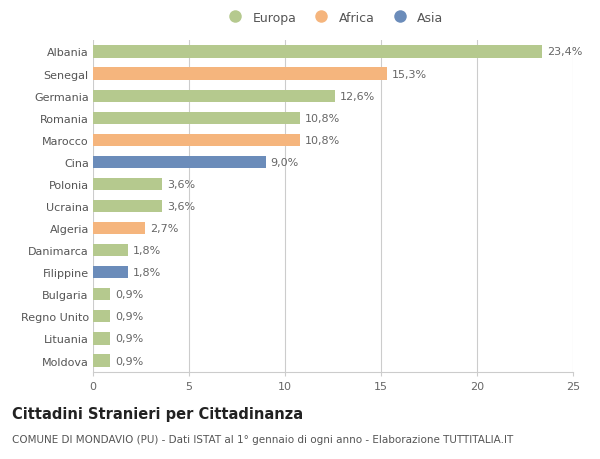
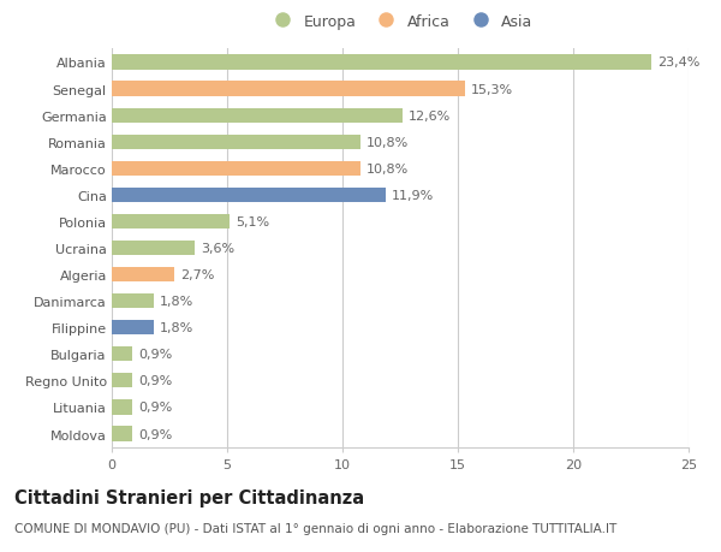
Cina: 9,0% -> 11,9%
Polonia: 3,6% -> 5,1%
